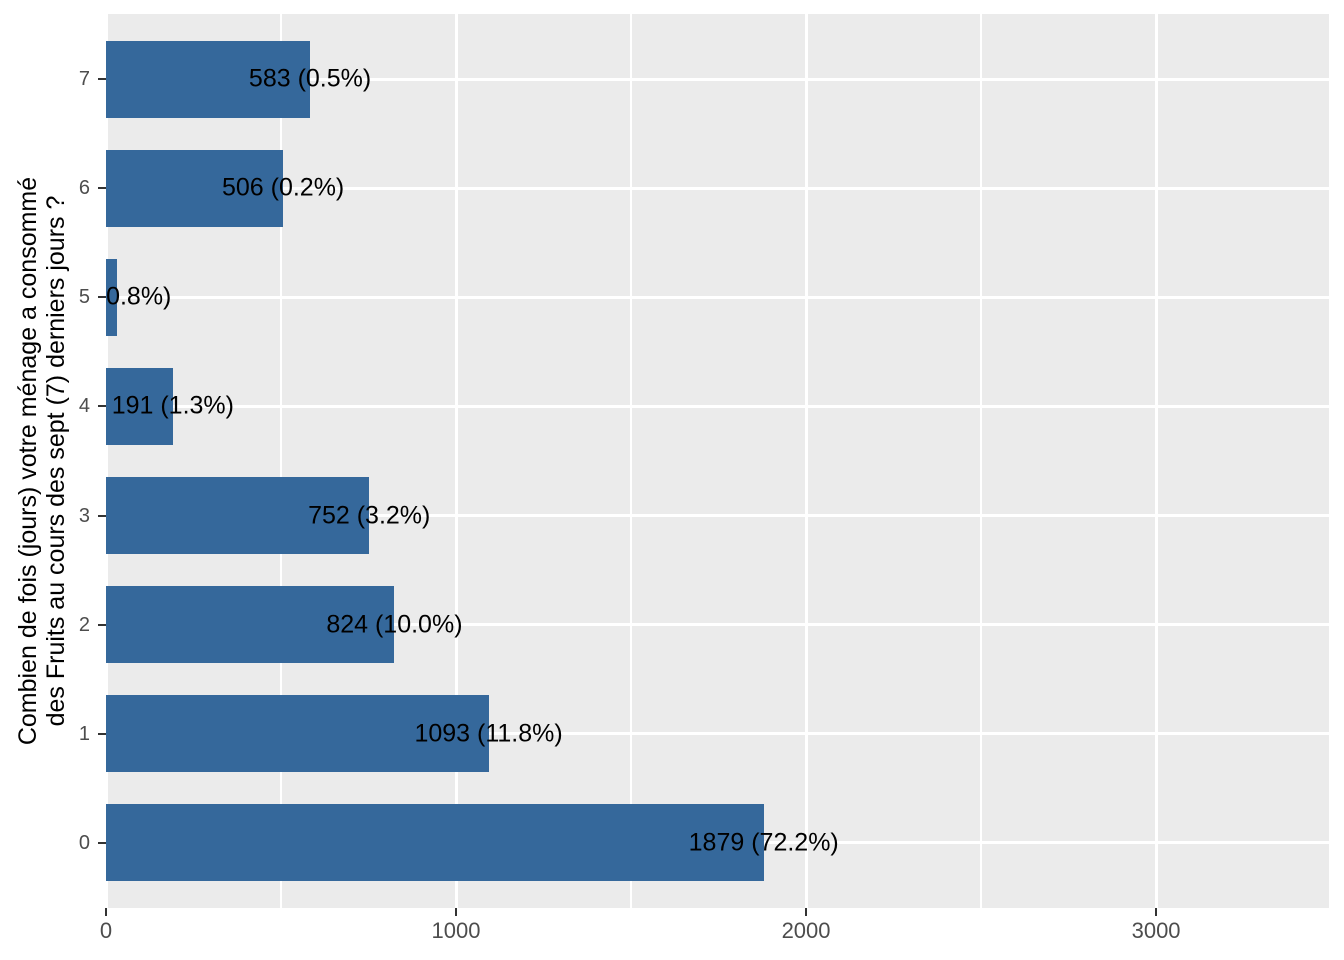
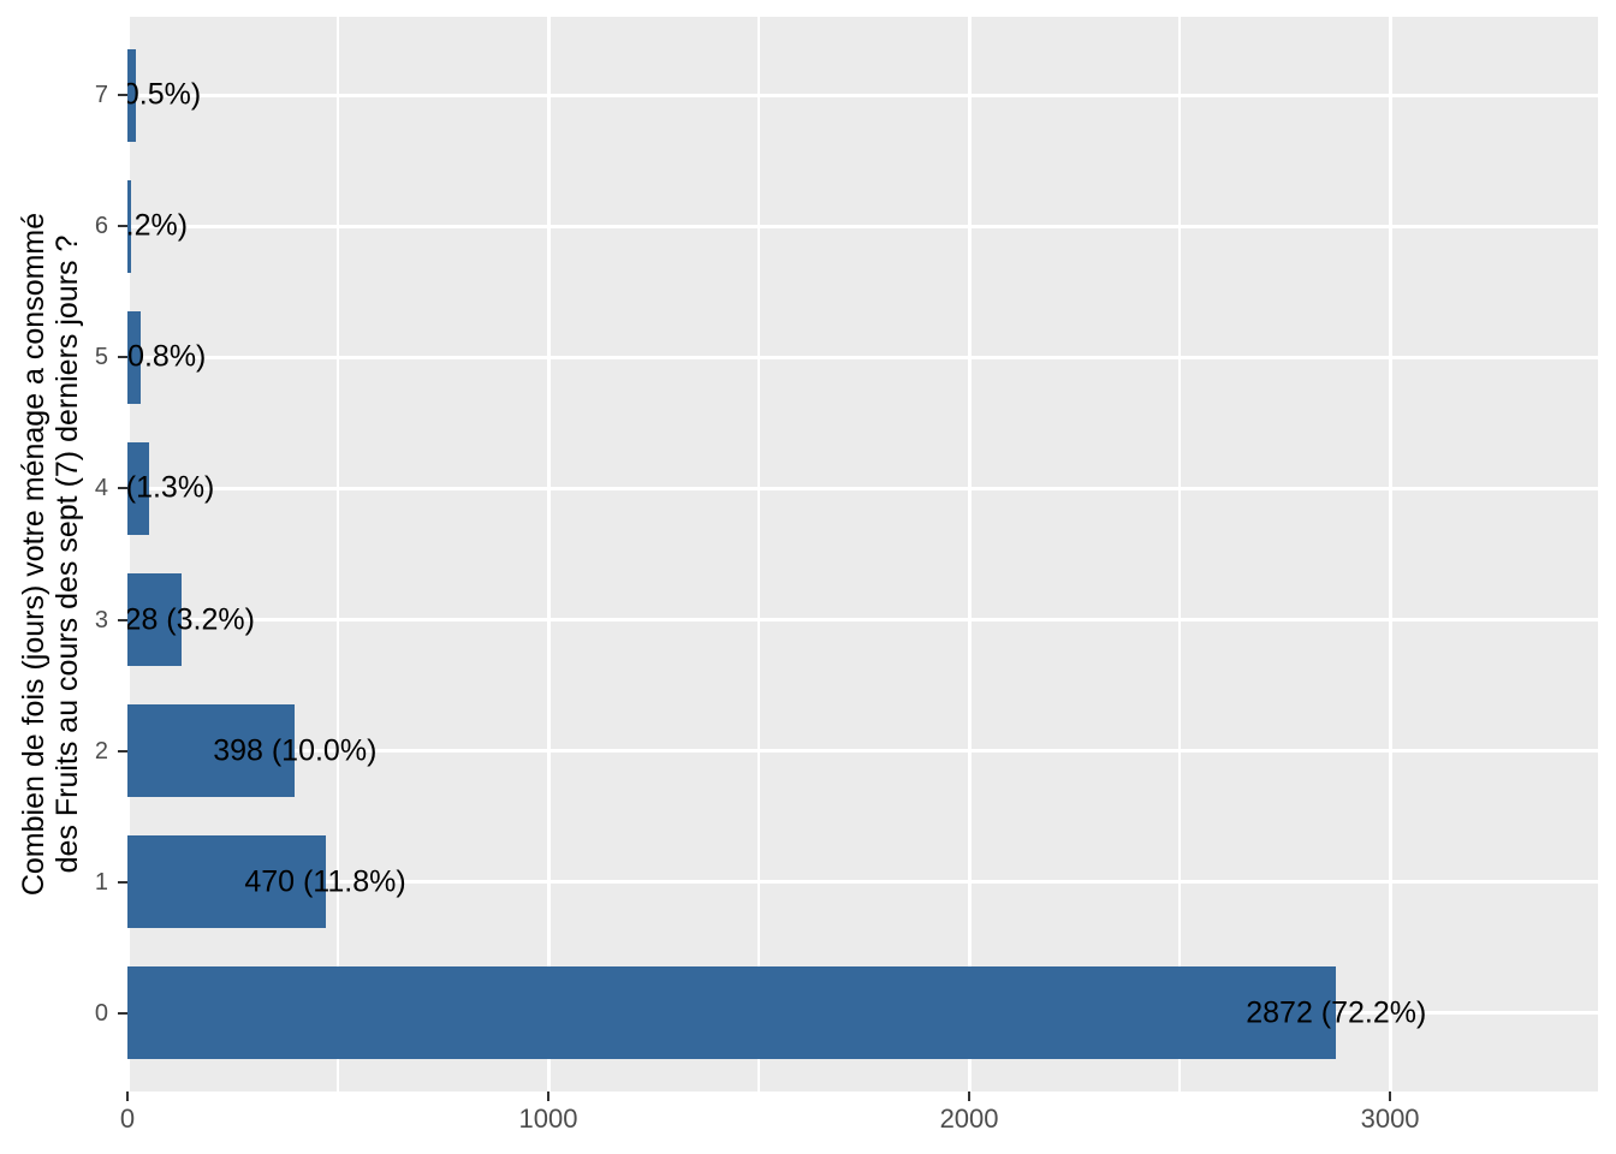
0: 1879 -> 2872
1: 1093 -> 470
2: 824 -> 398
3: 752 -> 128
4: 191 -> 52
6: 506 -> 8
7: 583 -> 20
